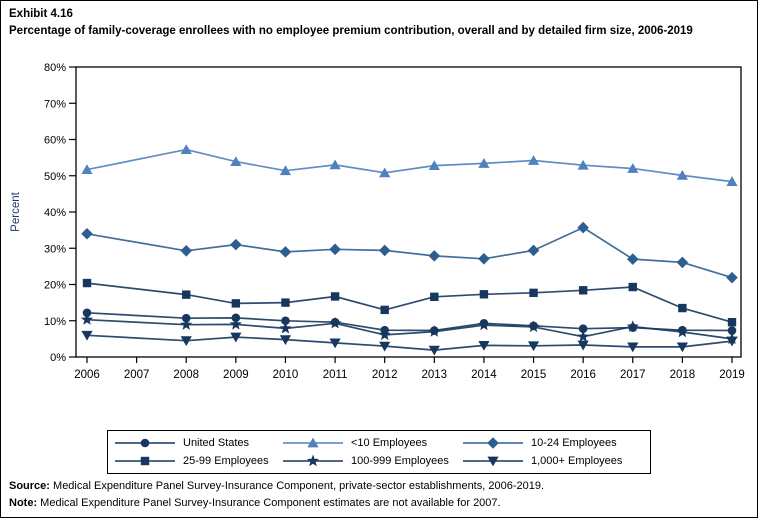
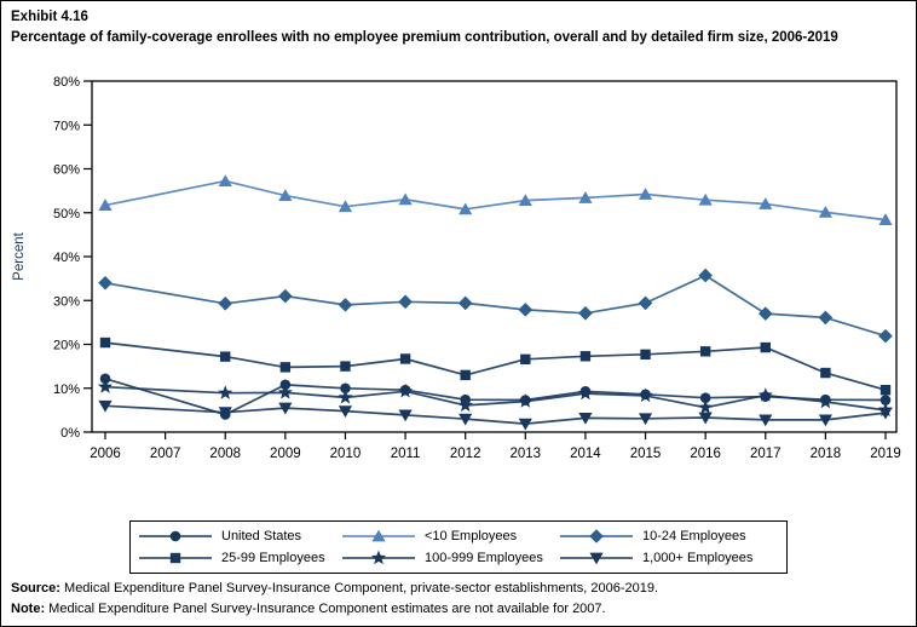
United States/2008: 11% -> 4%
